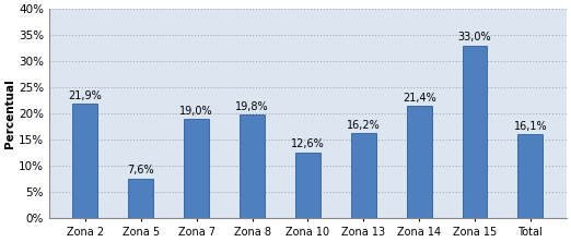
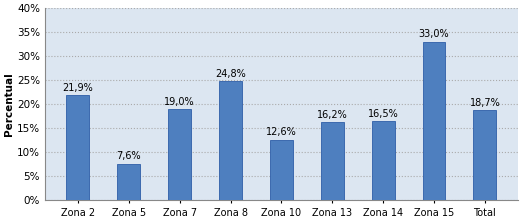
Zona 8: 19,8% -> 24,8%
Zona 14: 21,4% -> 16,5%
Total: 16,1% -> 18,7%
